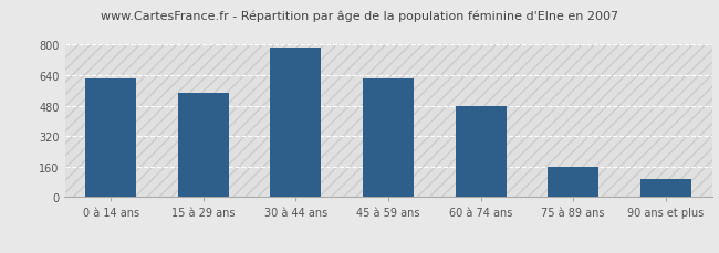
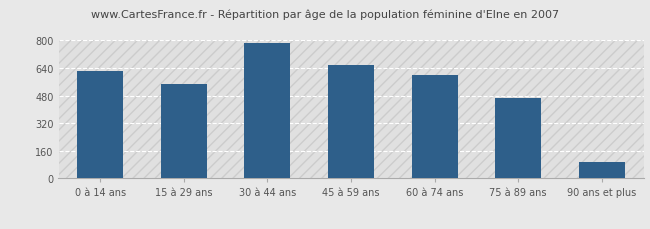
45 à 59 ans: 620 -> 660
60 à 74 ans: 480 -> 600
75 à 89 ans: 160 -> 460
